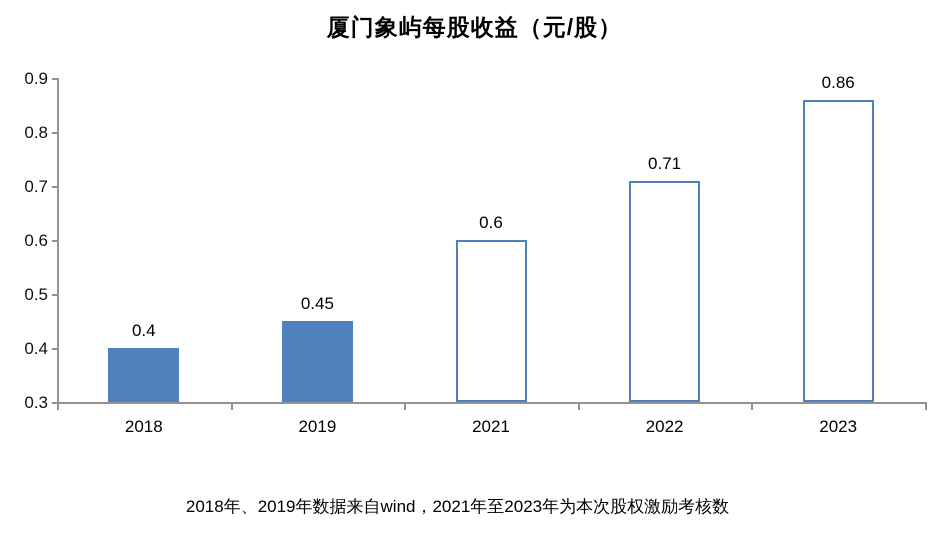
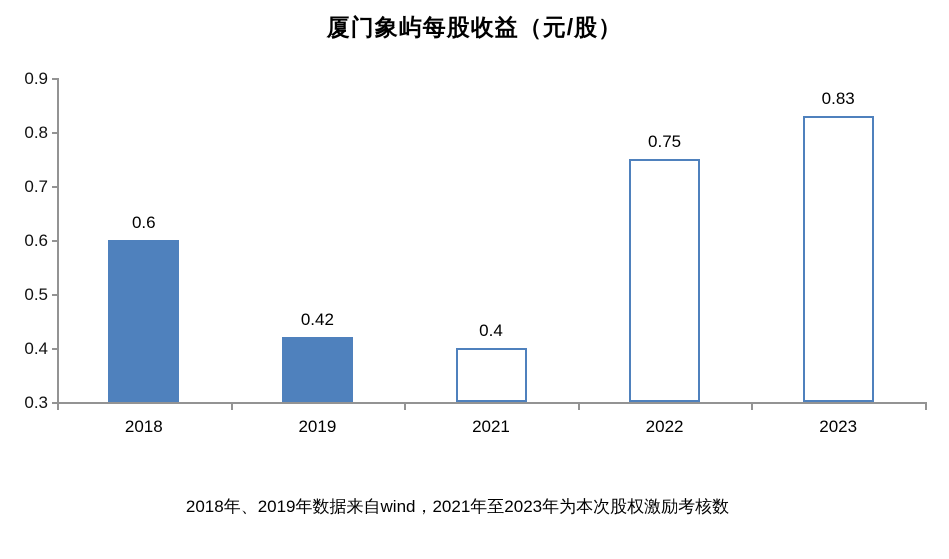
2018: 0.4 -> 0.6
2019: 0.45 -> 0.42
2021: 0.6 -> 0.4
2022: 0.71 -> 0.75
2023: 0.86 -> 0.83
